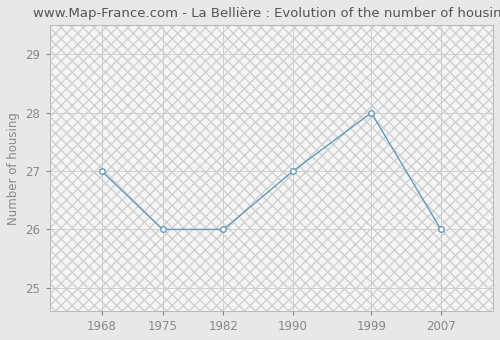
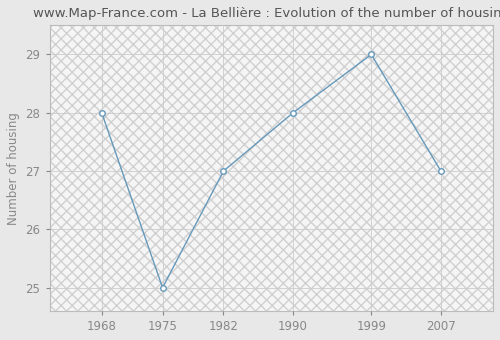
1968: 27 -> 28
1975: 26 -> 25
1982: 26 -> 27
1990: 27 -> 28
1999: 28 -> 29
2007: 26 -> 27
